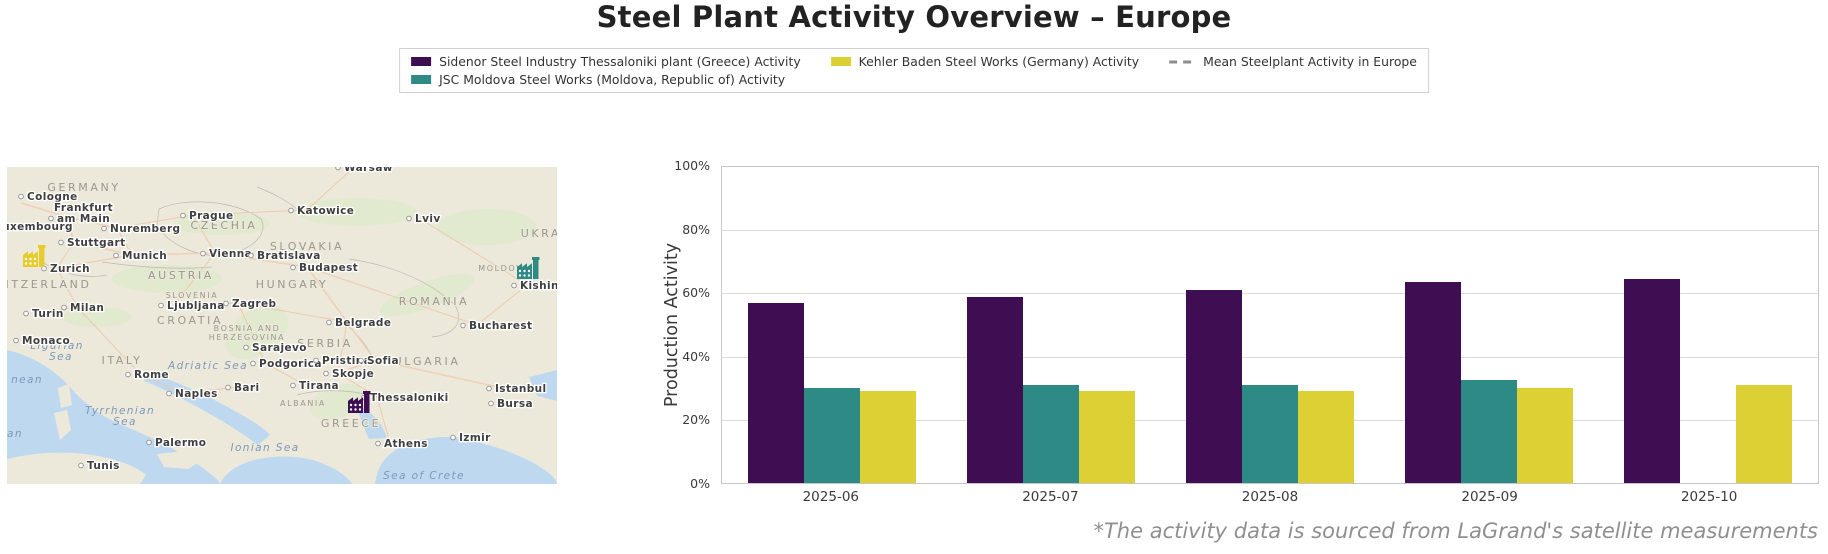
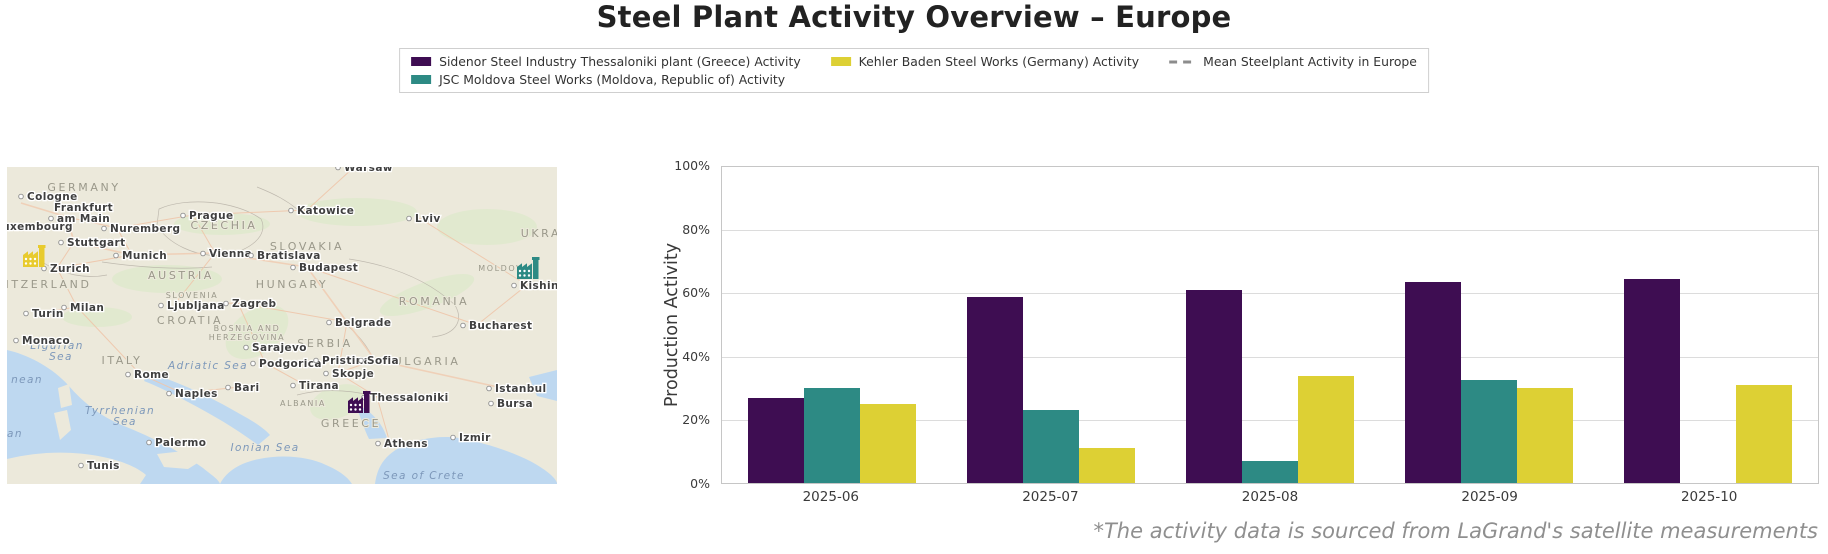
Sidenor Steel Industry Thessaloniki plant (Greece) Activity/2025-06: 57% -> 27%
Kehler Baden Steel Works (Germany) Activity/2025-06: 29% -> 25%
JSC Moldova Steel Works (Moldova, Republic of) Activity/2025-07: 31% -> 23%
Kehler Baden Steel Works (Germany) Activity/2025-07: 29% -> 11%
JSC Moldova Steel Works (Moldova, Republic of) Activity/2025-08: 31% -> 7%
Kehler Baden Steel Works (Germany) Activity/2025-08: 29% -> 34%
